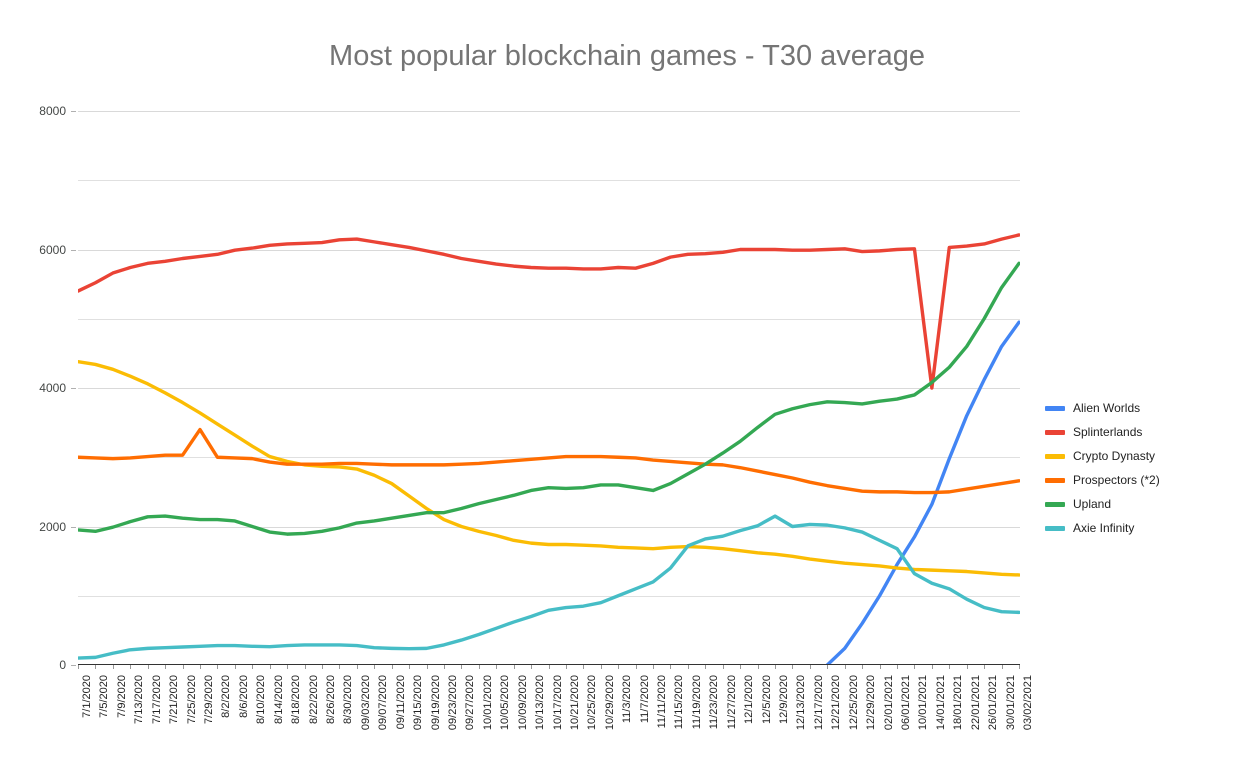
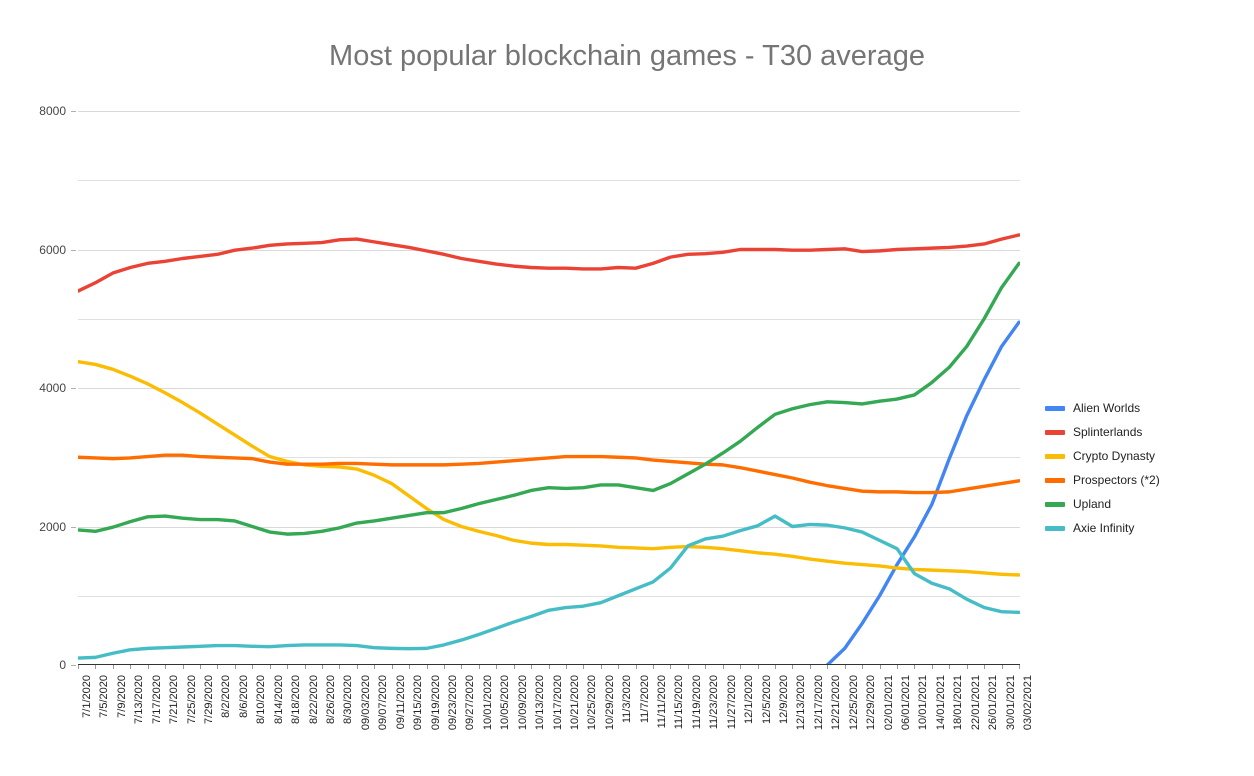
Prospectors (*2)/7/29/2020: 3400 -> 3000
Splinterlands/14/01/2021: 4000 -> 6000
